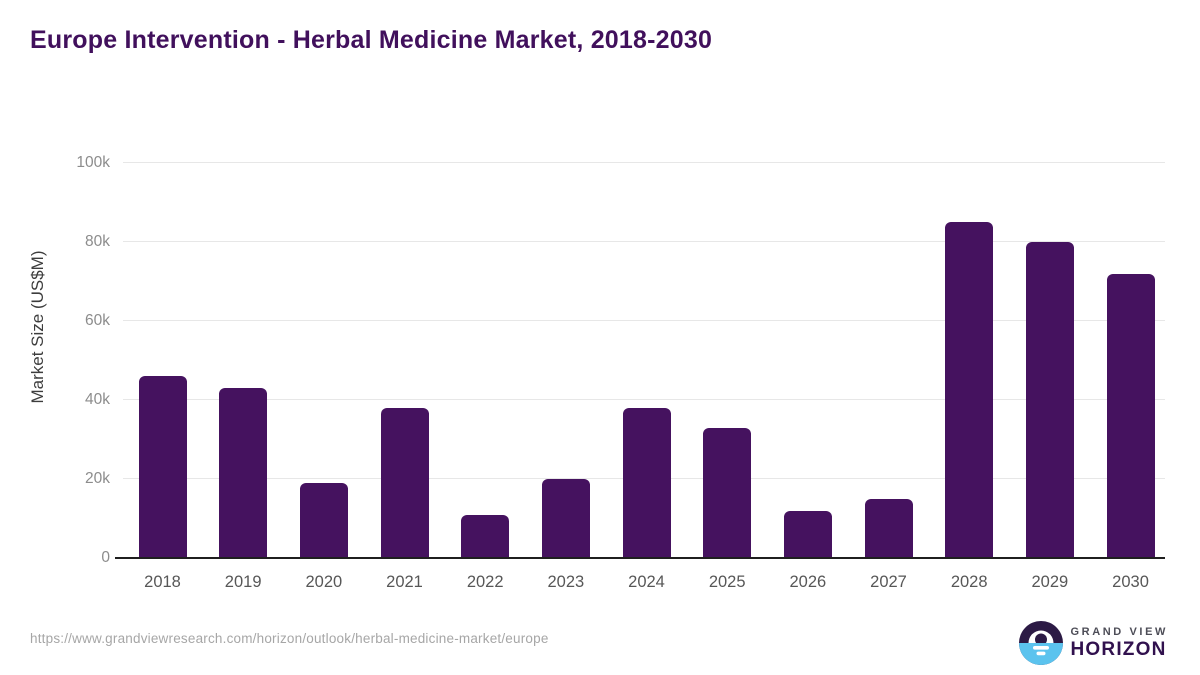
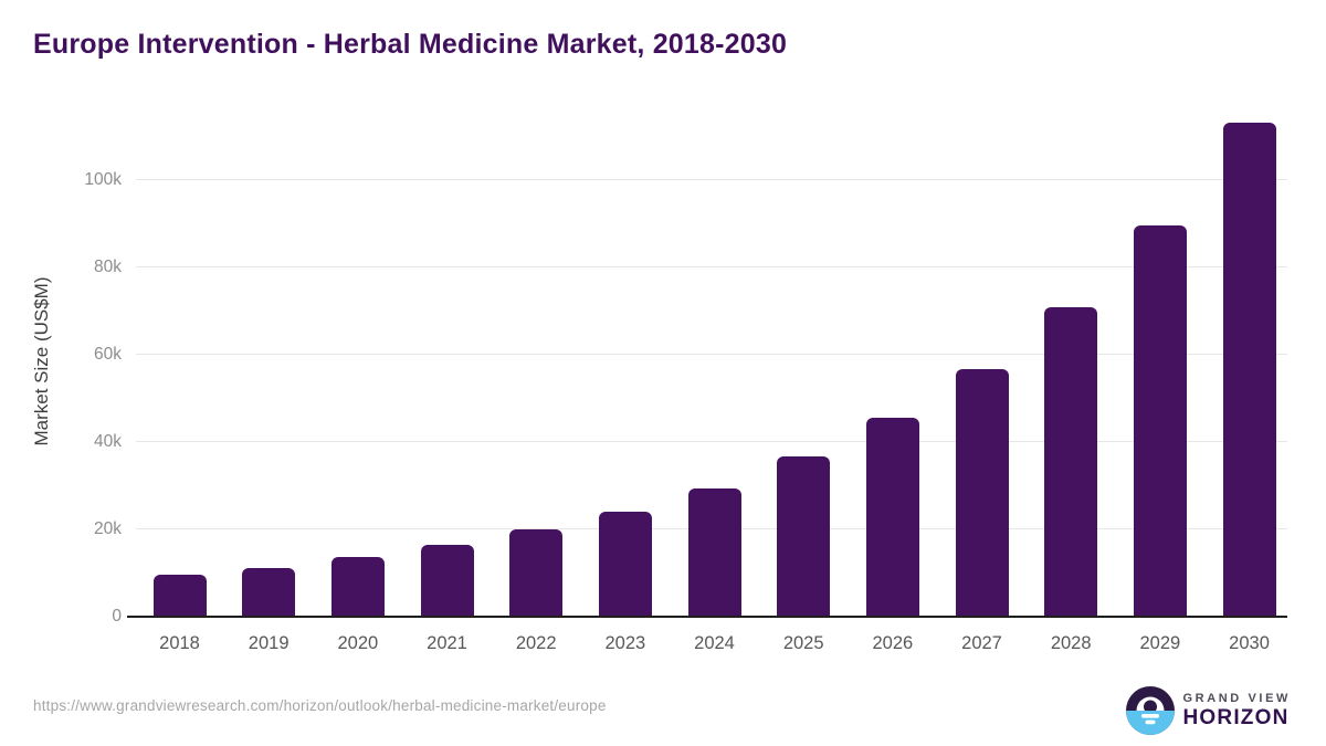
2018: 46k -> 10k
2019: 43k -> 11k
2020: 19k -> 14k
2021: 38k -> 16k
2022: 11k -> 20k
2023: 20k -> 24k
2024: 38k -> 29k
2025: 33k -> 37k
2026: 12k -> 46k
2027: 15k -> 57k
2028: 85k -> 71k
2029: 80k -> 90k
2030: 72k -> 113k
